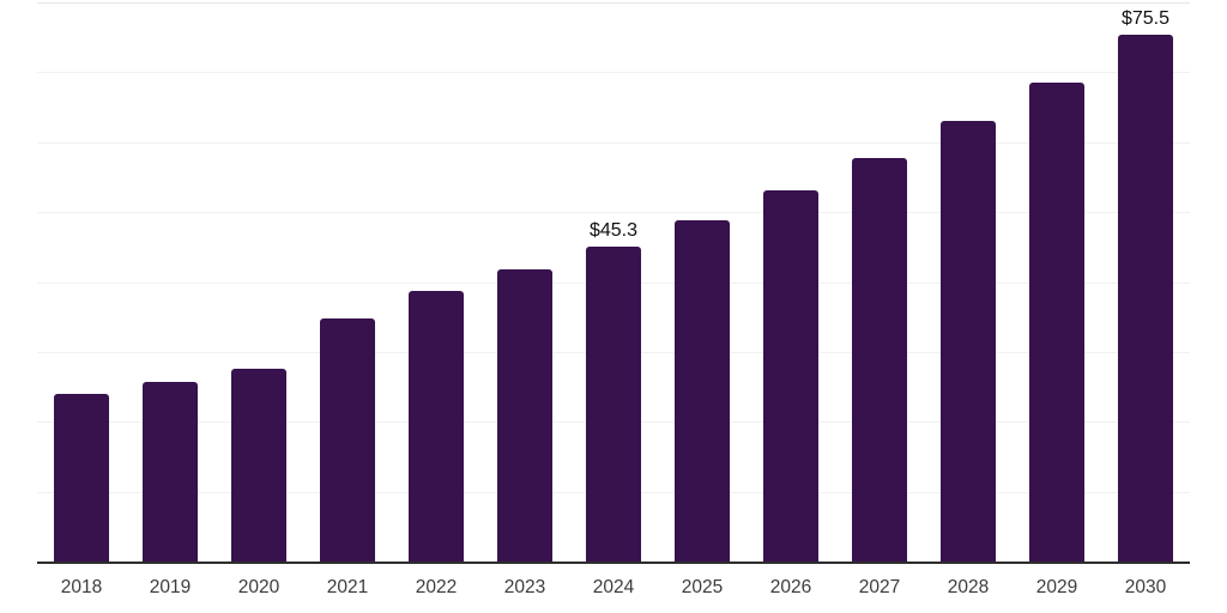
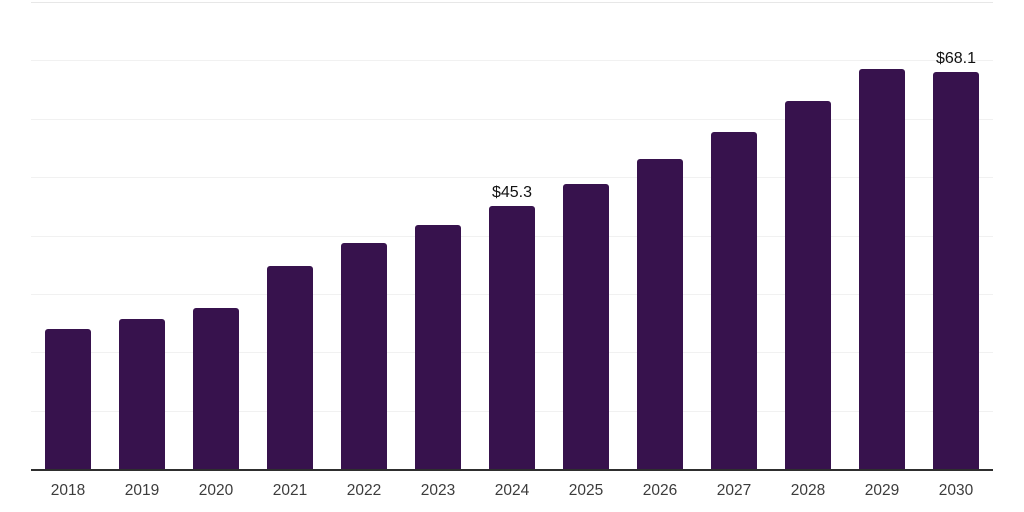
2030: $75.5 -> $68.1
